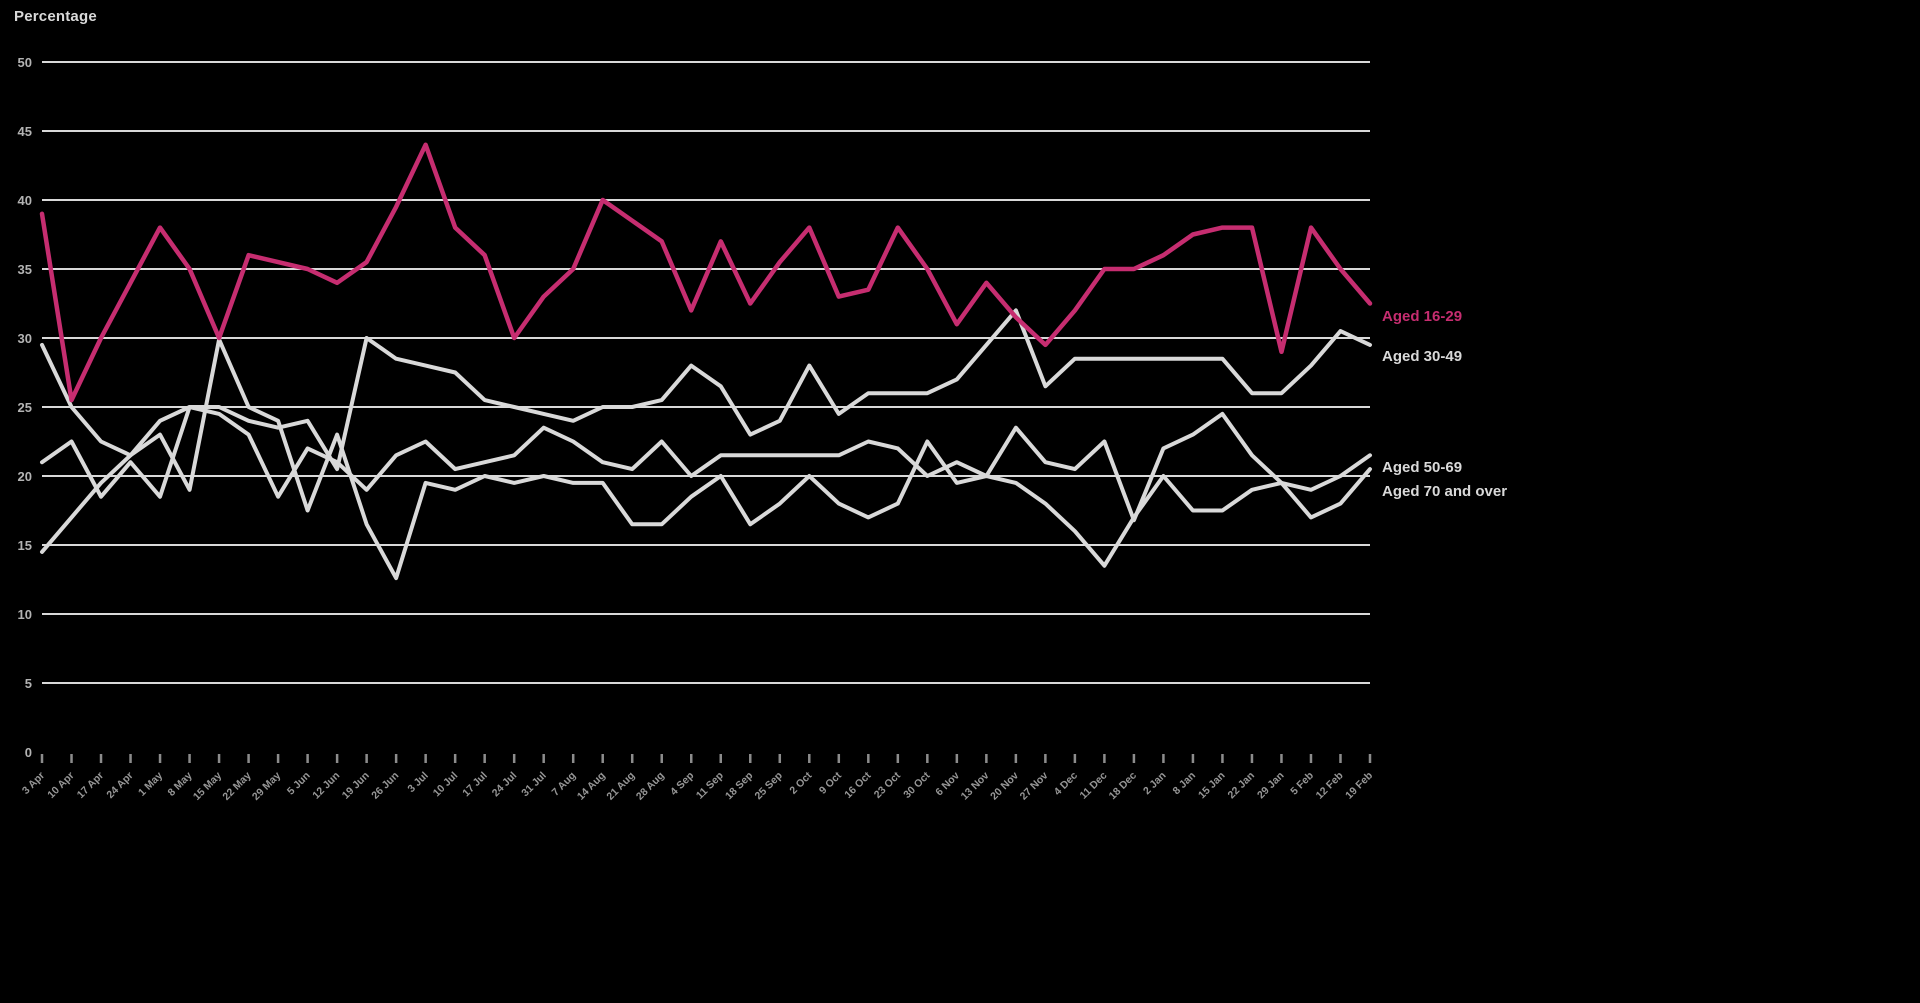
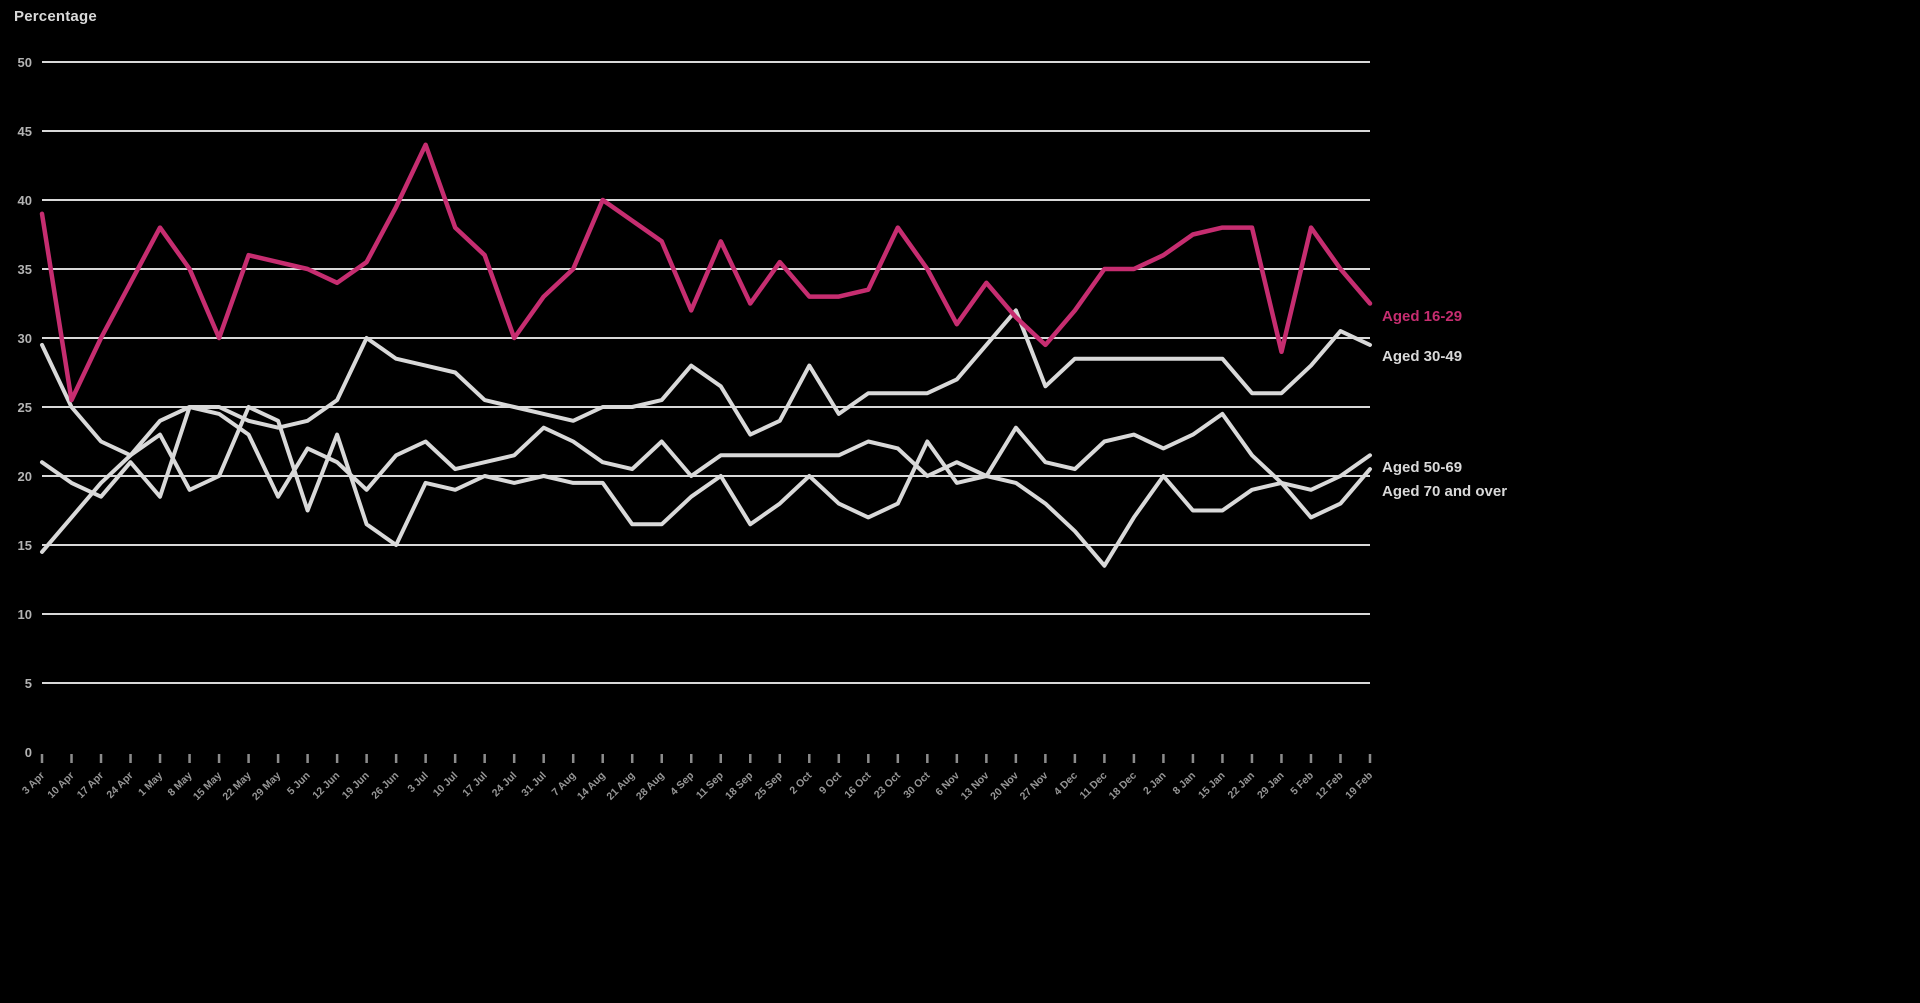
Aged 50-69/10 Apr: 22.5 -> 19.5
Aged 70 and over/15 May: 29.9 -> 20.0
Aged 30-49/12 Jun: 20.5 -> 25.5
Aged 70 and over/26 Jun: 12.6 -> 15.0
Aged 16-29/2 Oct: 38.0 -> 33.0
Aged 50-69/18 Dec: 16.8 -> 23.0
